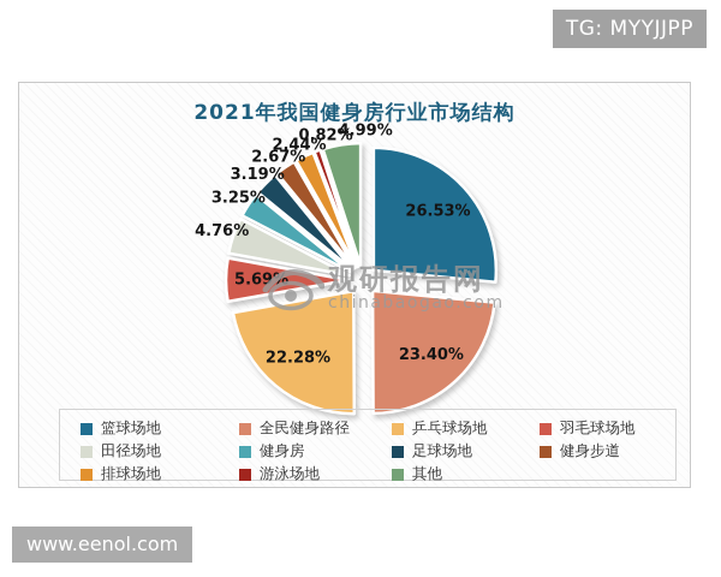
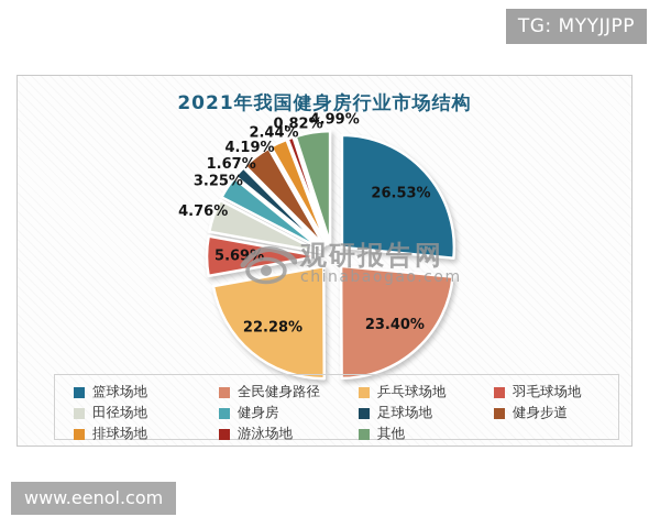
足球场地: 3.19% -> 1.67%
健身步道: 2.67% -> 4.19%
